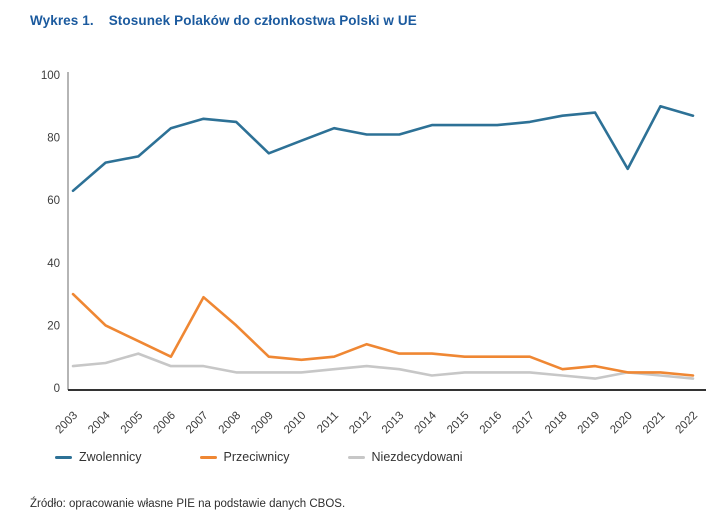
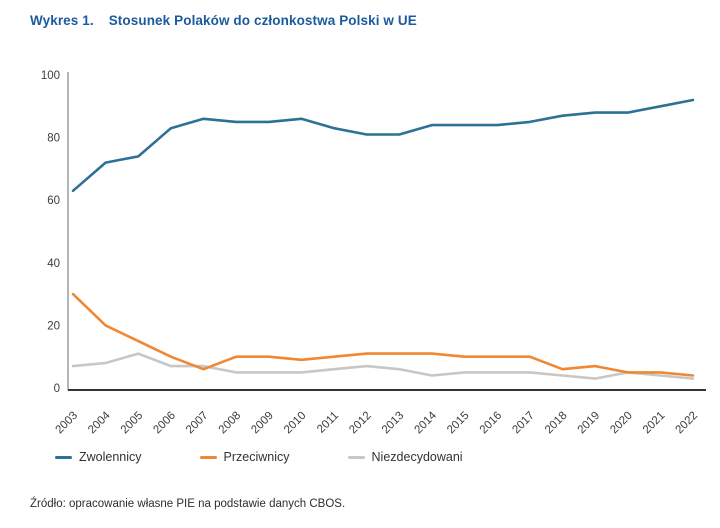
Przeciwnicy/2007: 29 -> 6
Przeciwnicy/2008: 20 -> 10
Zwolennicy/2009: 75 -> 85
Zwolennicy/2010: 79 -> 86
Przeciwnicy/2012: 14 -> 11
Zwolennicy/2020: 70 -> 88
Zwolennicy/2022: 87 -> 92
